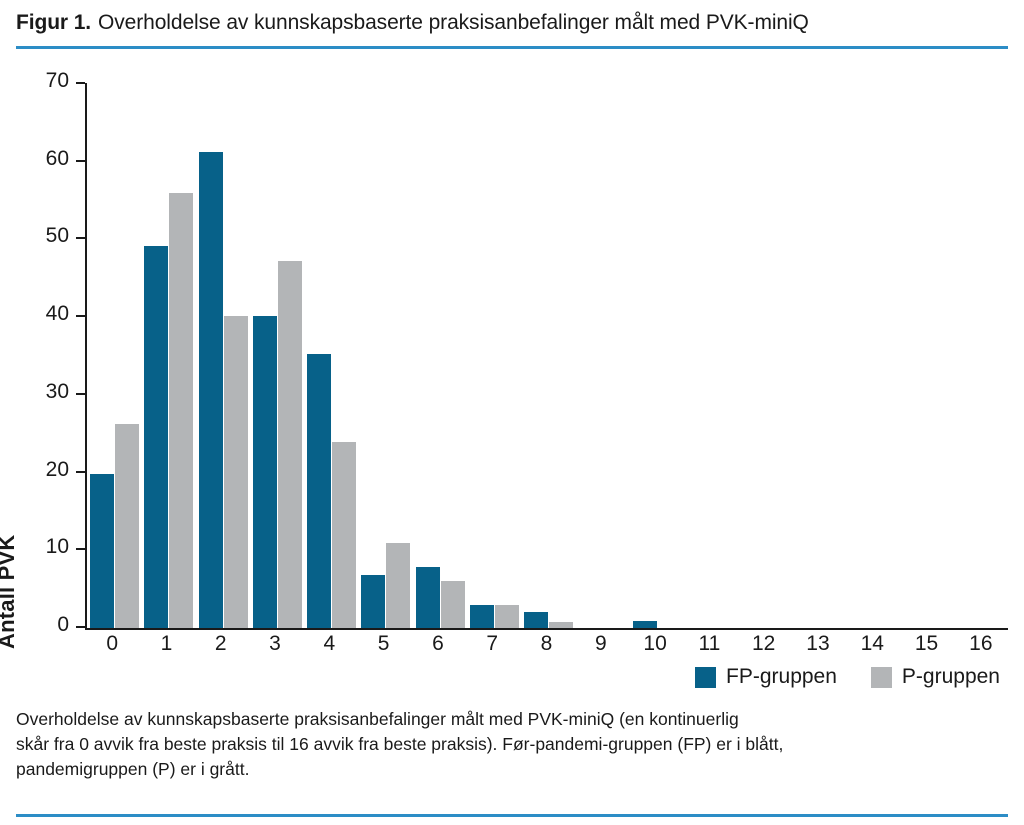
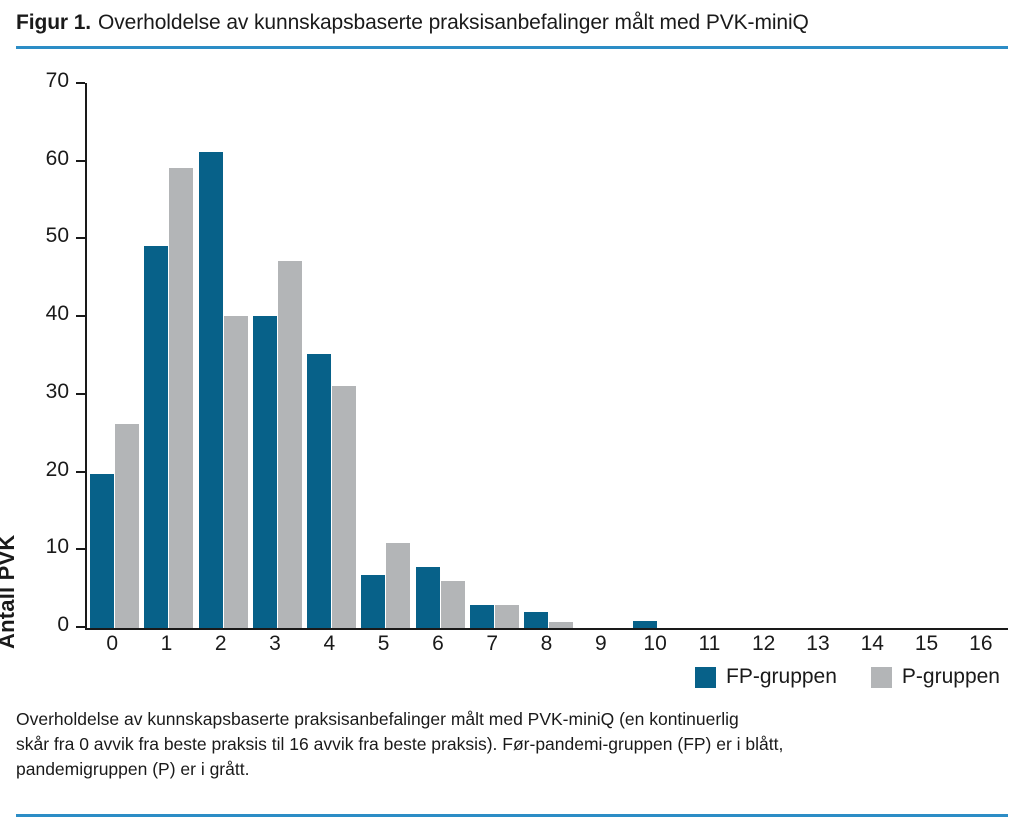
P-gruppen/1: 56 -> 59
P-gruppen/4: 24 -> 31
